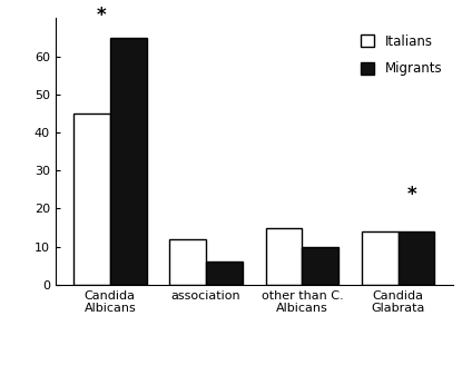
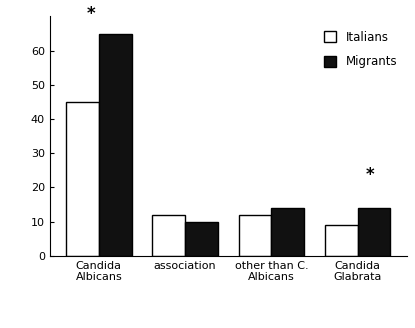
Migrants/association: 6 -> 10
Italians/other than C. Albicans: 15 -> 12
Migrants/other than C. Albicans: 10 -> 14
Italians/Candida Glabrata: 14 -> 9
